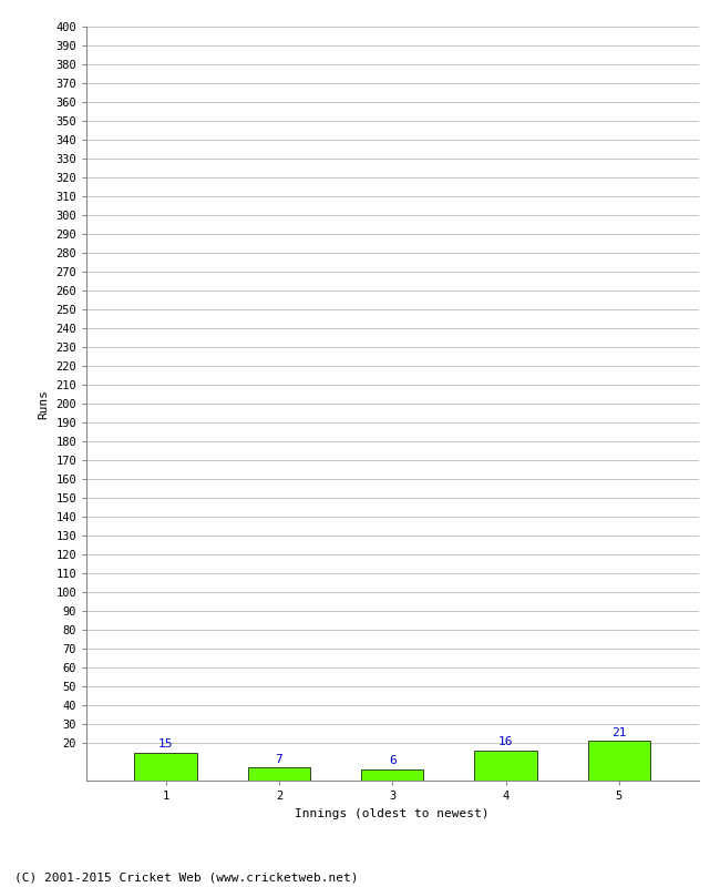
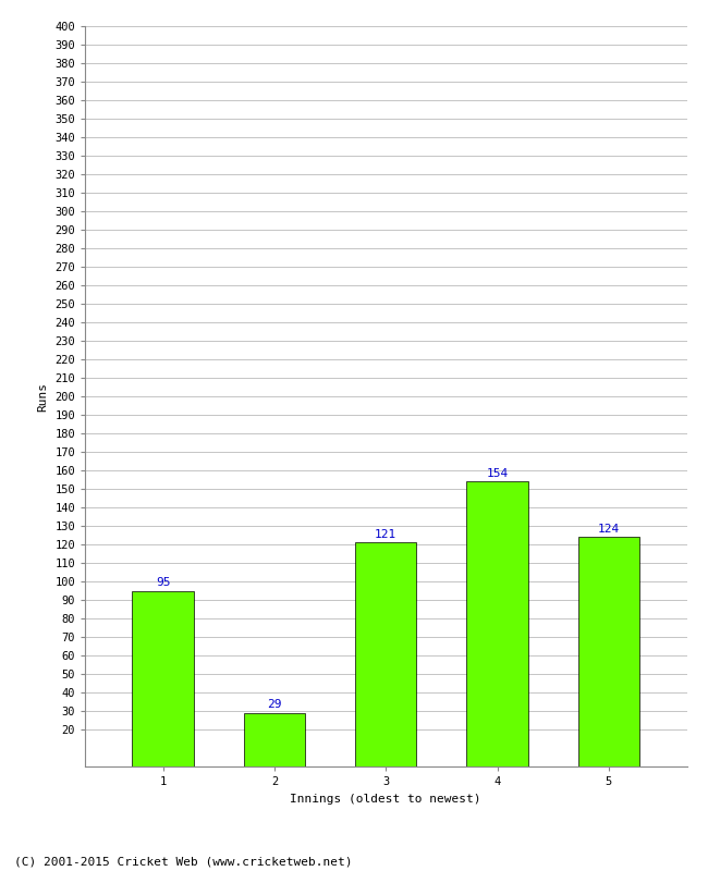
1: 15 -> 95
2: 7 -> 29
3: 6 -> 121
4: 16 -> 154
5: 21 -> 124
